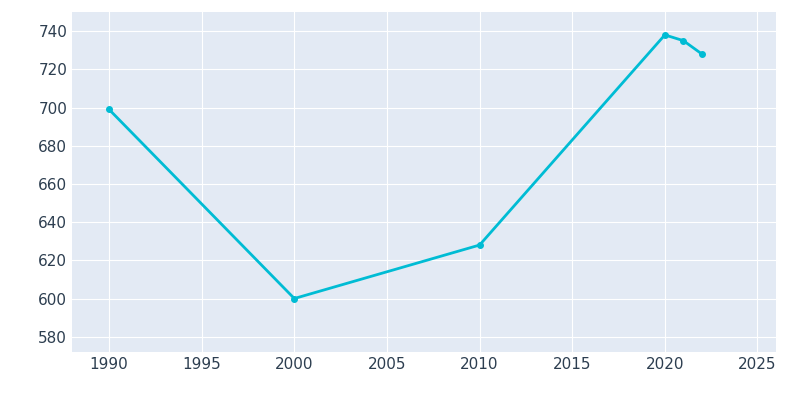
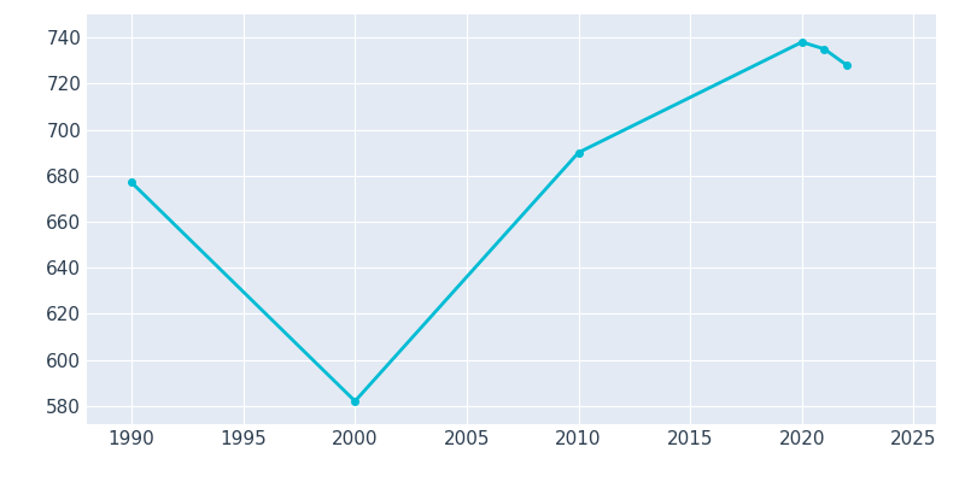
1990: 699 -> 677
2000: 600 -> 582
2010: 628 -> 690
